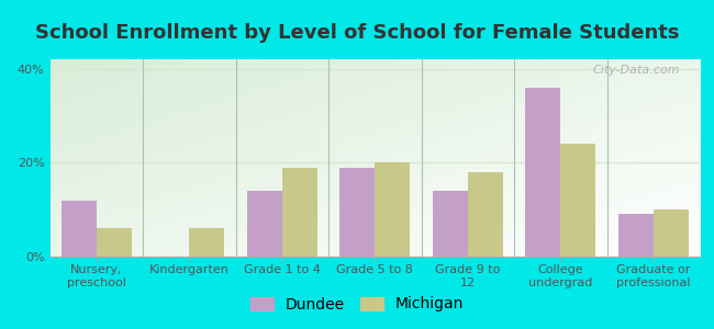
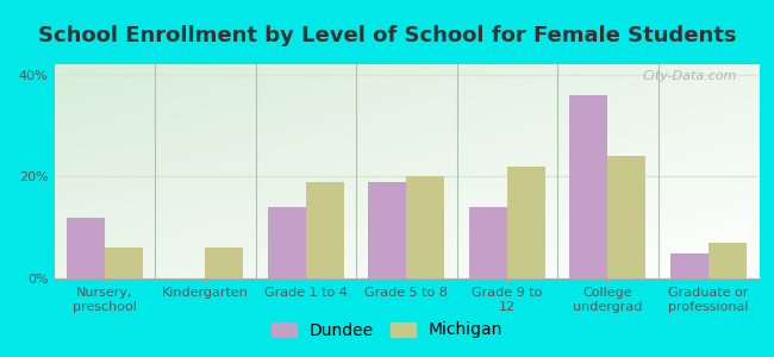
Michigan/Grade 9 to 12: 18% -> 22%
Dundee/Graduate or professional: 9% -> 5%
Michigan/Graduate or professional: 10% -> 7%
